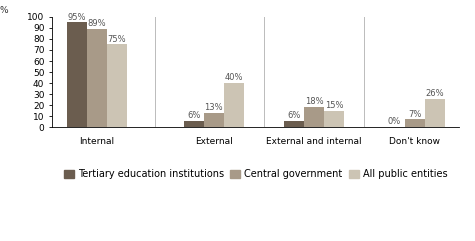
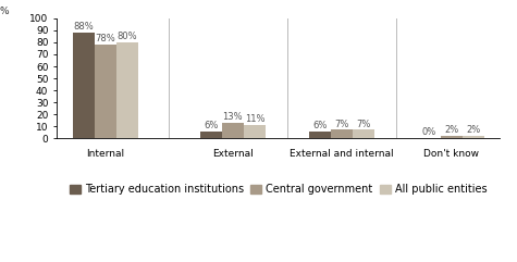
Tertiary education institutions/Internal: 95% -> 88%
Central government/Internal: 89% -> 78%
All public entities/Internal: 75% -> 80%
All public entities/External: 40% -> 11%
Central government/External and internal: 18% -> 7%
All public entities/External and internal: 15% -> 7%
Central government/Don't know: 7% -> 2%
All public entities/Don't know: 26% -> 2%
